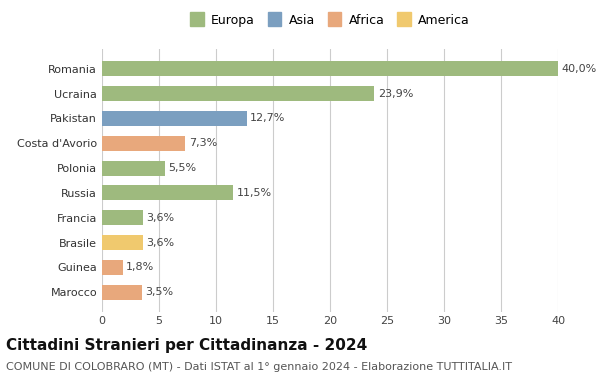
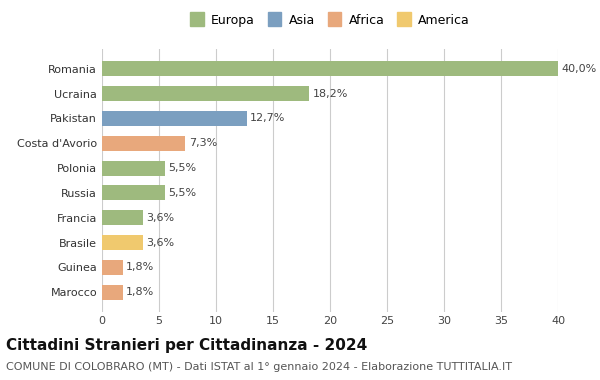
Ucraina: 23,9% -> 18,2%
Russia: 11,5% -> 5,5%
Marocco: 3,5% -> 1,8%
